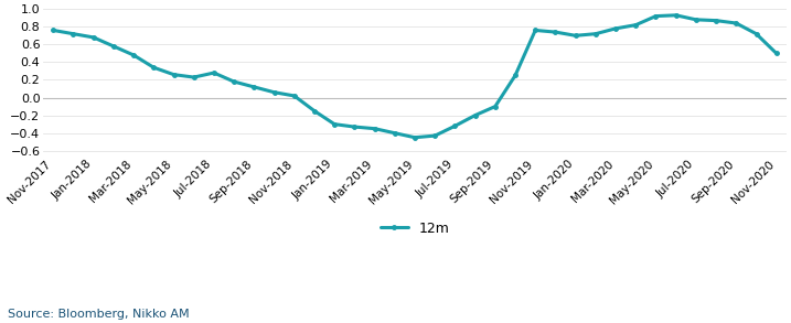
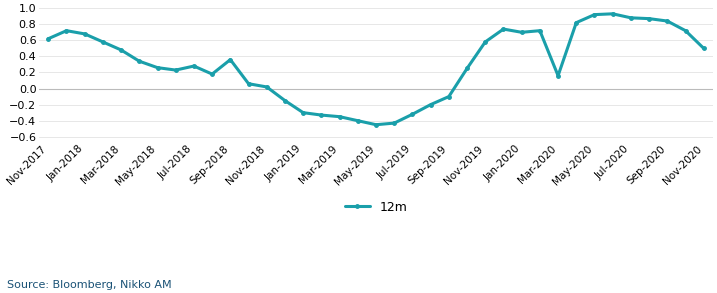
Nov-2017: 0.76 -> 0.62
Sep-2018: 0.12 -> 0.36
Nov-2019: 0.76 -> 0.58
Mar-2020: 0.78 -> 0.16
